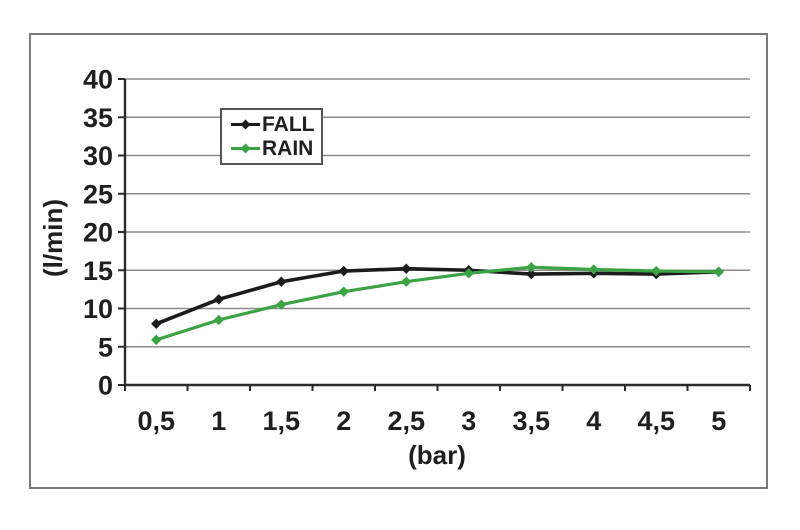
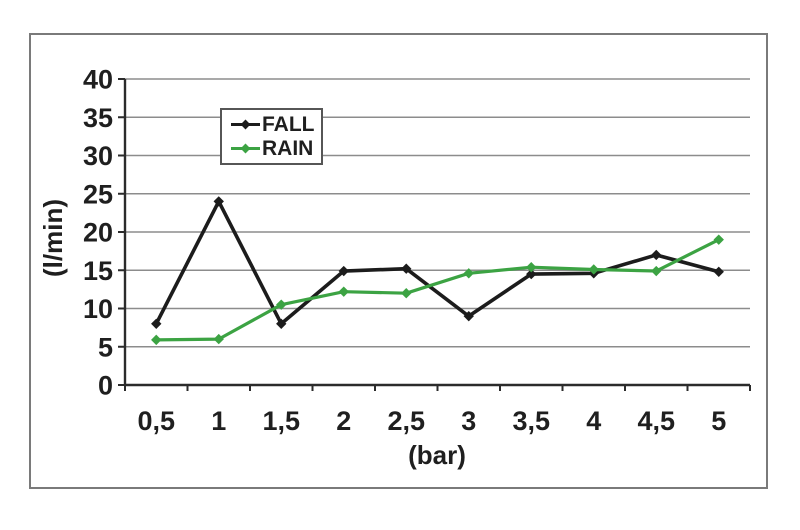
FALL/1: 11 -> 24
RAIN/1: 8 -> 6
FALL/1,5: 14 -> 8
RAIN/2,5: 14 -> 12
FALL/3: 15 -> 9
FALL/4,5: 14 -> 17
RAIN/5: 15 -> 19
